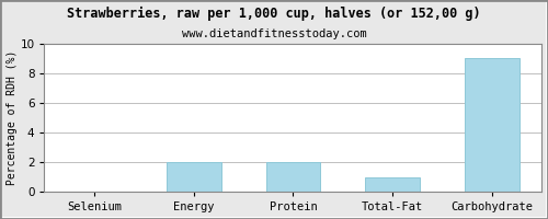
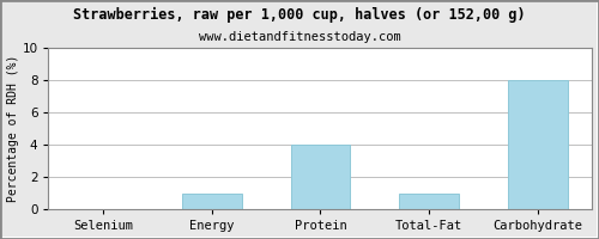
Energy: 2 -> 1
Protein: 2 -> 4
Carbohydrate: 9 -> 8
